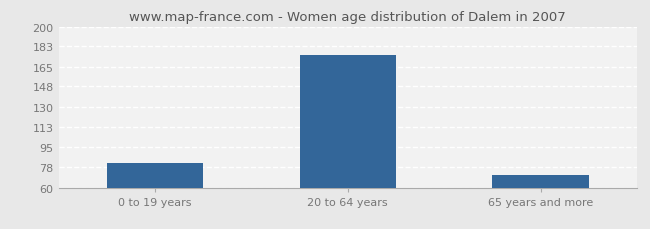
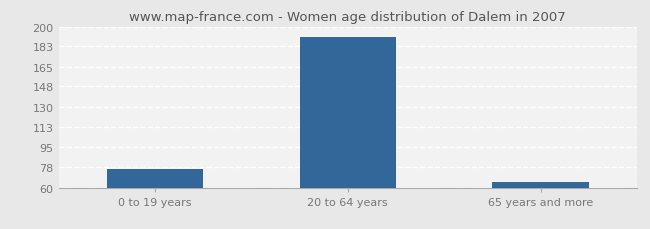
0 to 19 years: 81 -> 76
20 to 64 years: 175 -> 191
65 years and more: 71 -> 65
